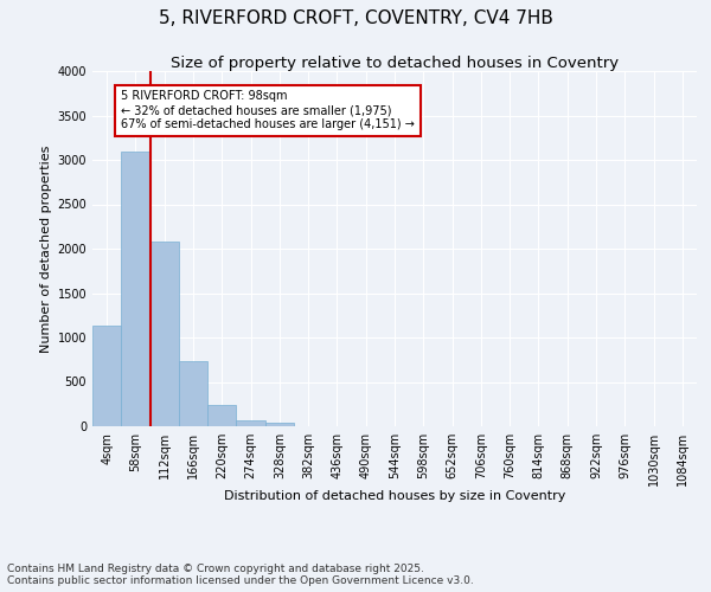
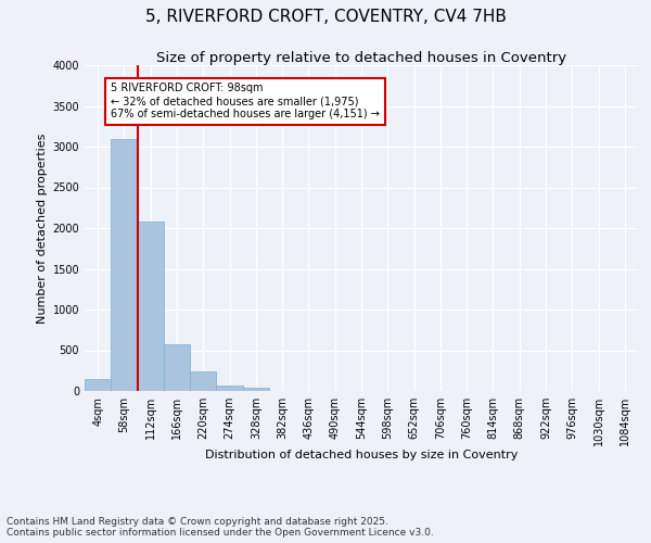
4sqm: 1140 -> 150
166sqm: 740 -> 570
